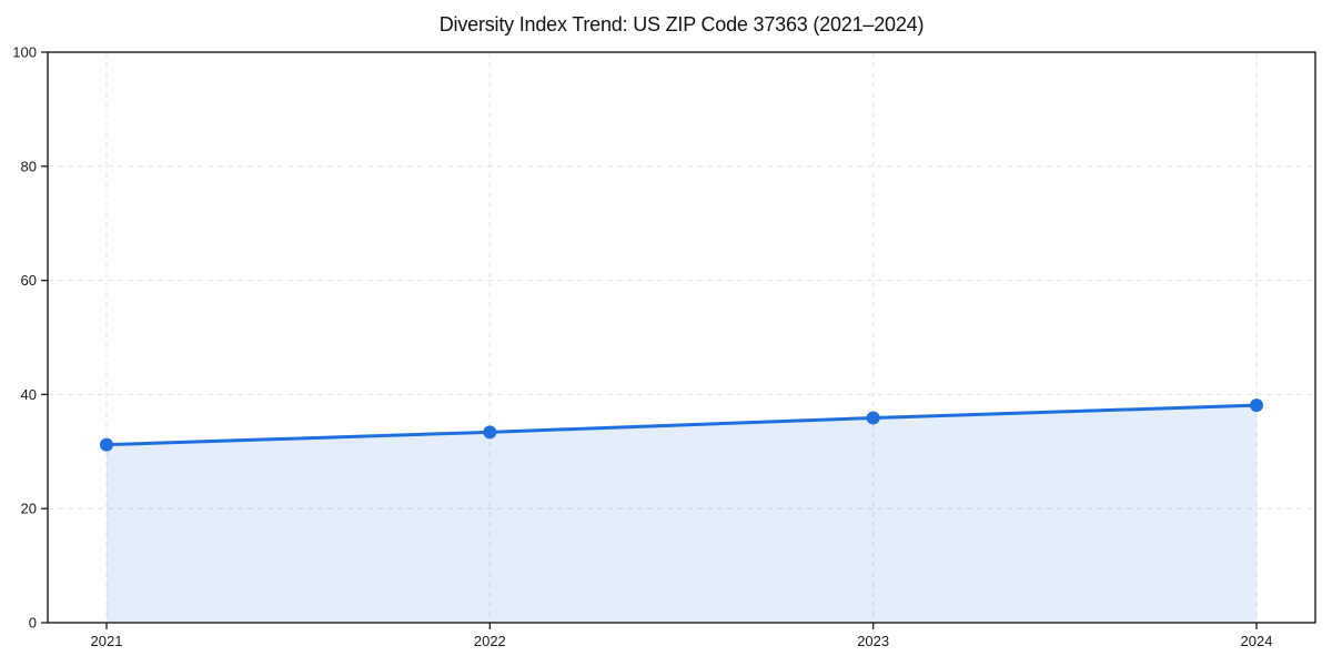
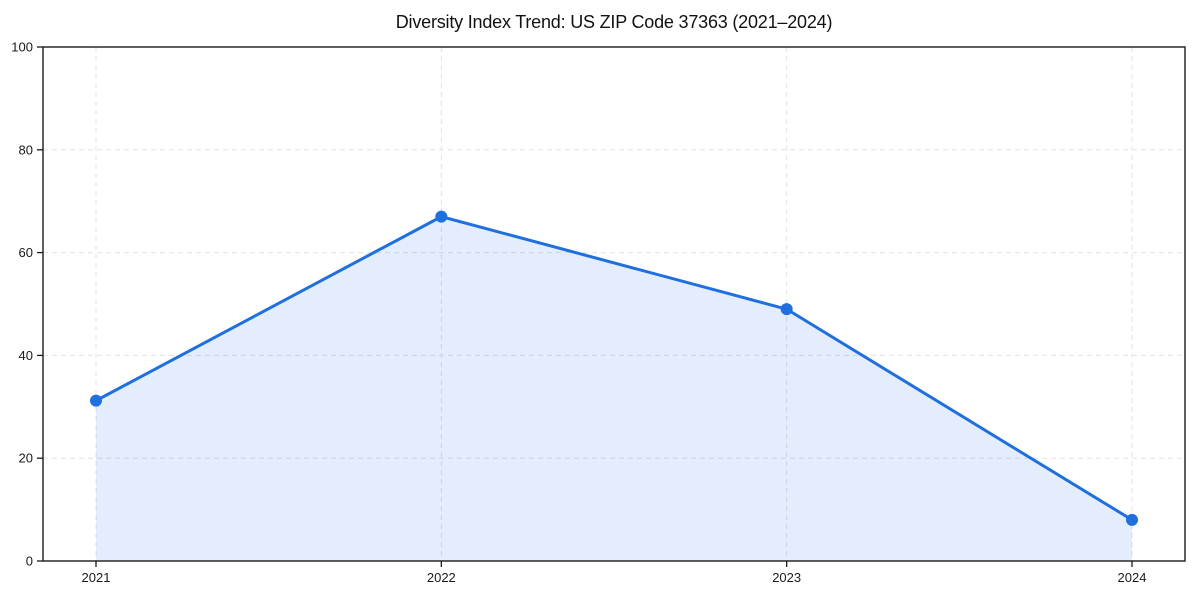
2022: 33 -> 67
2023: 36 -> 49
2024: 38 -> 8
